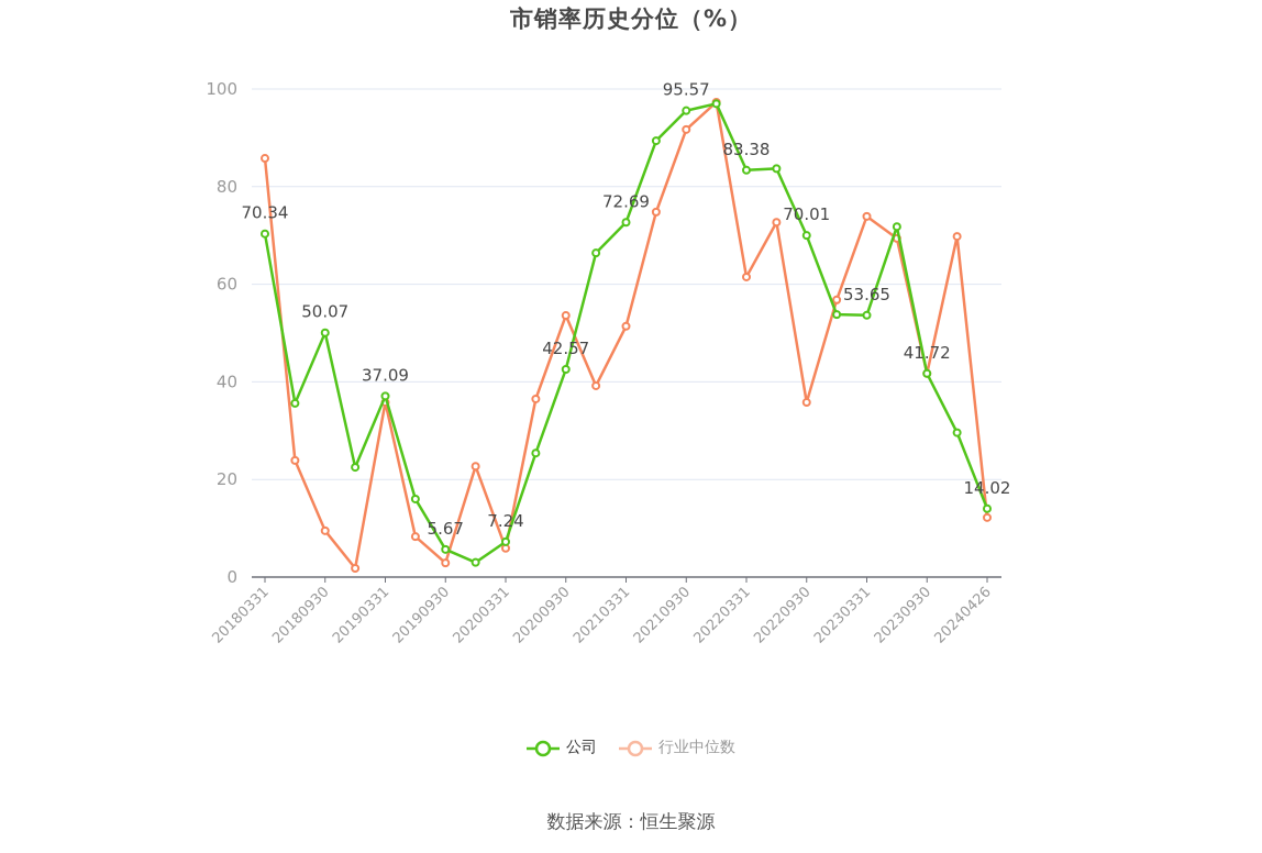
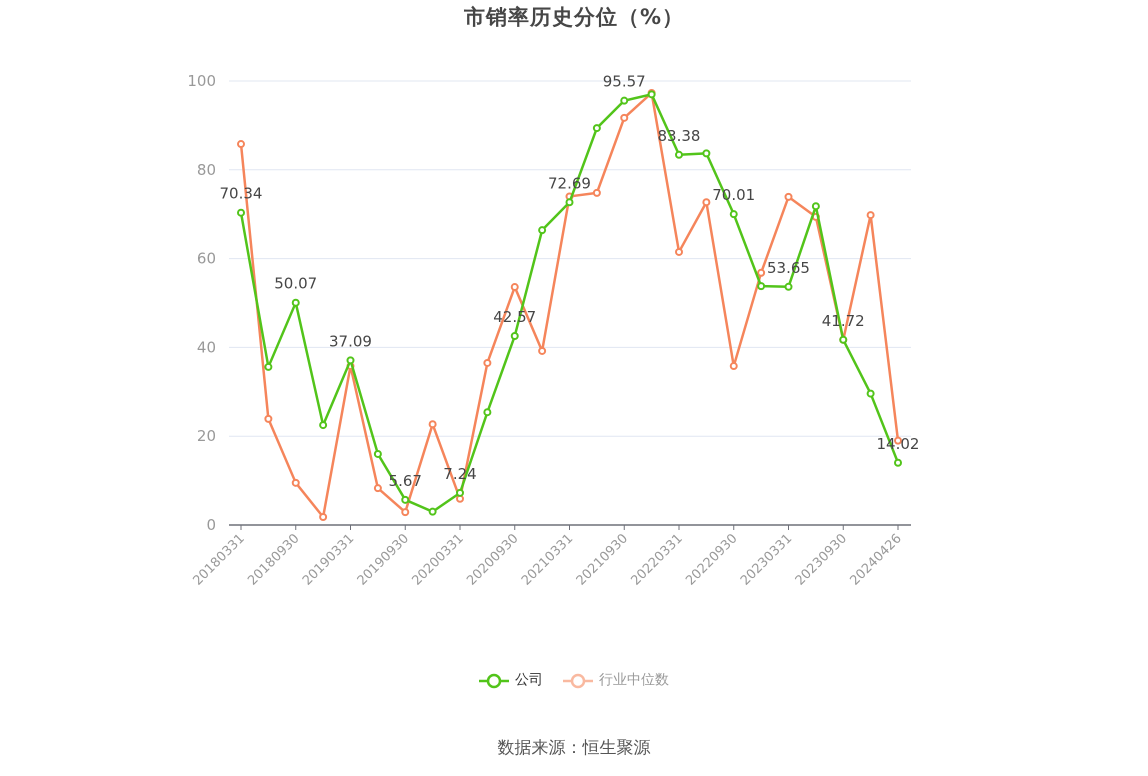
行业中位数/20210331: 51 -> 74
行业中位数/20240426: 12 -> 19
